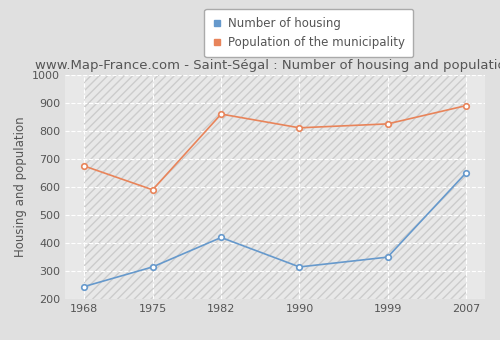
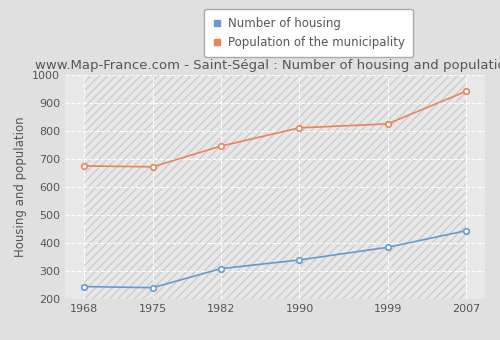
Number of housing/1975: 315 -> 241
Population of the municipality/1975: 590 -> 672
Number of housing/1982: 420 -> 309
Population of the municipality/1982: 860 -> 746
Number of housing/1990: 315 -> 340
Number of housing/1999: 350 -> 385
Number of housing/2007: 650 -> 444
Population of the municipality/2007: 890 -> 941
